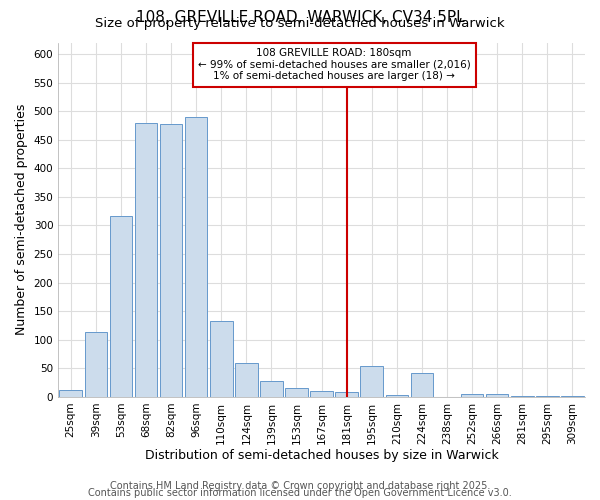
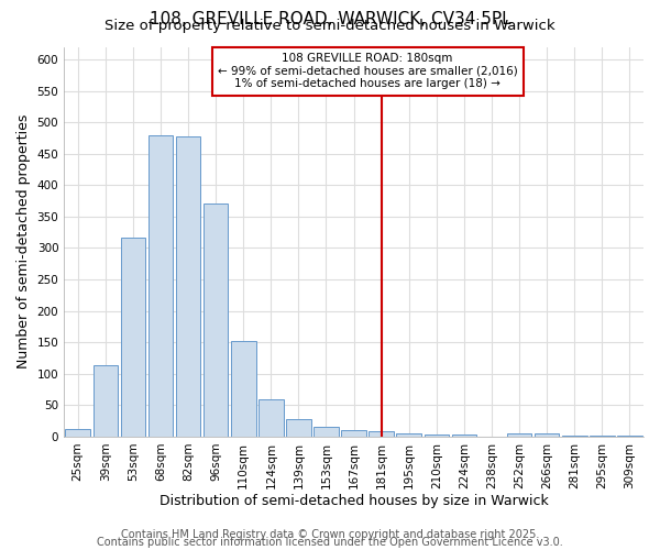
96sqm: 490 -> 370
110sqm: 132 -> 152
195sqm: 54 -> 5
224sqm: 42 -> 3
